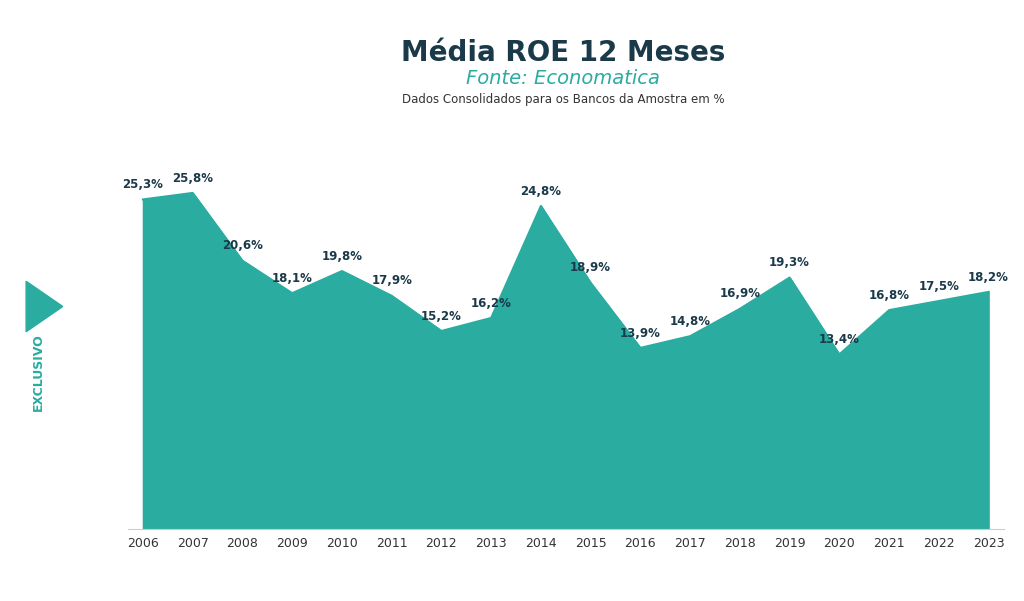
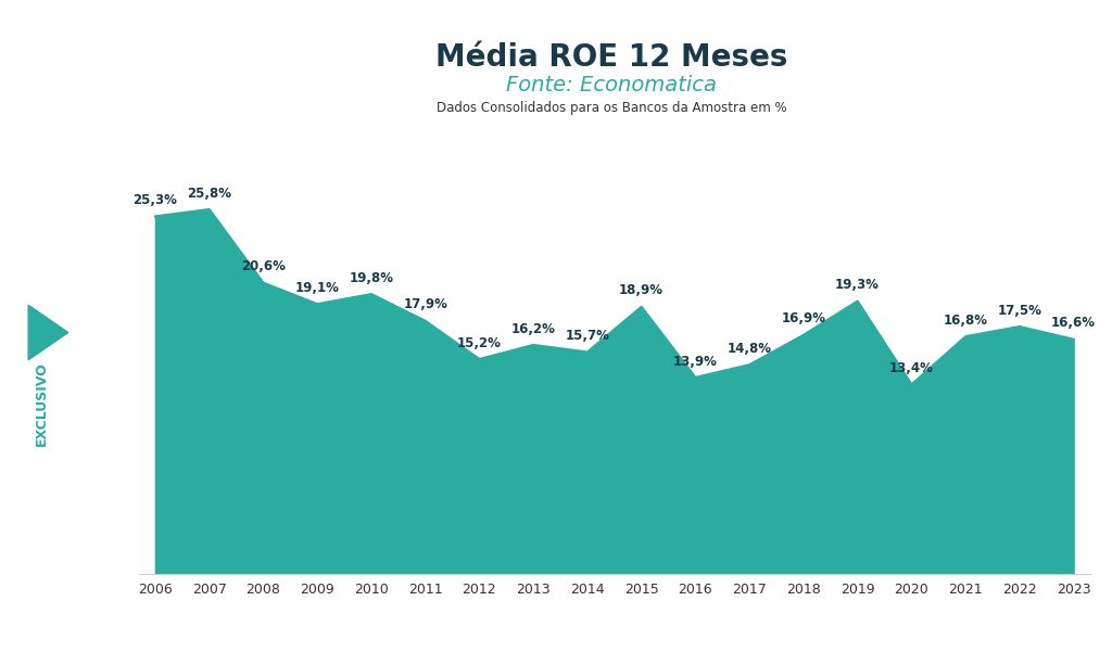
2009: 18,1% -> 19,1%
2014: 24,8% -> 15,7%
2023: 18,2% -> 16,6%
